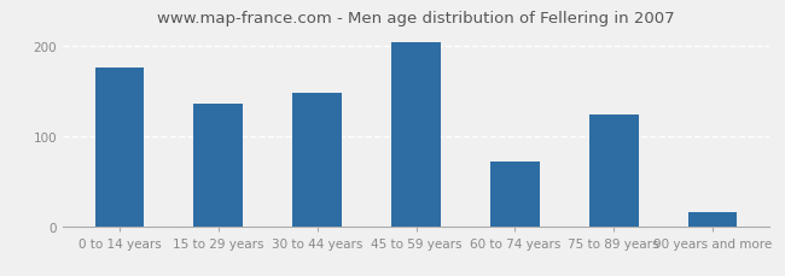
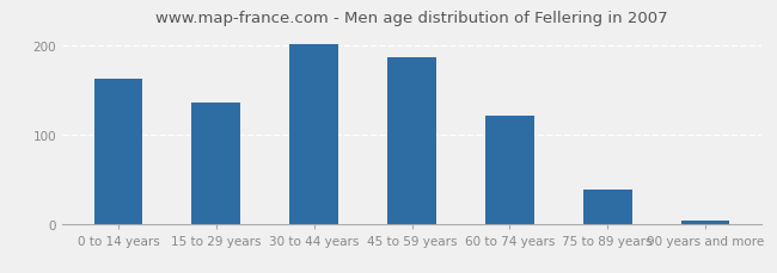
0 to 14 years: 176 -> 163
30 to 44 years: 148 -> 201
45 to 59 years: 204 -> 186
60 to 74 years: 72 -> 121
75 to 89 years: 124 -> 38
90 years and more: 16 -> 3
